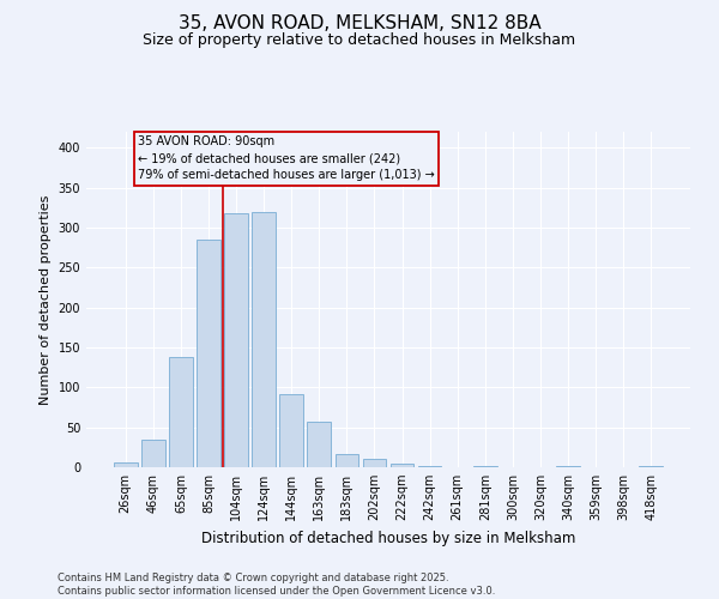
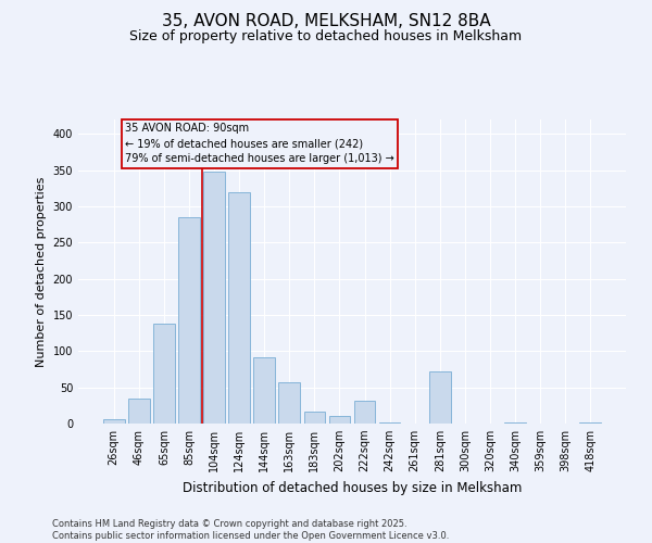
104sqm: 318 -> 348
222sqm: 4 -> 32
281sqm: 1 -> 72
